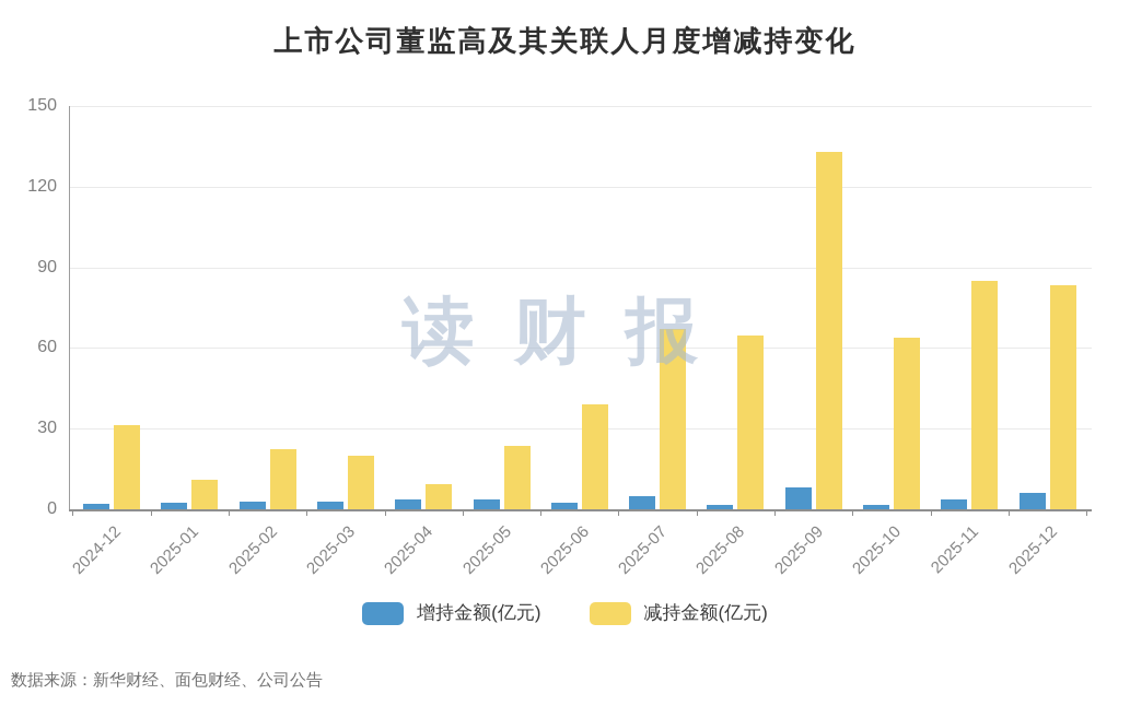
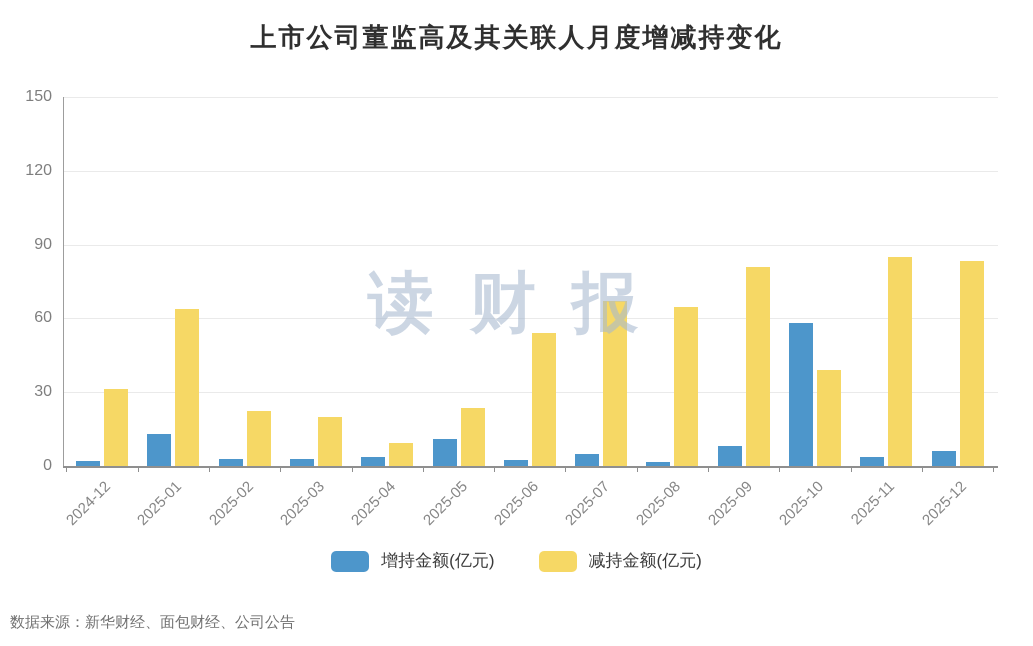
增持金额(亿元)/2025-01: 2 -> 13
减持金额(亿元)/2025-01: 11 -> 64
增持金额(亿元)/2025-05: 4 -> 11
减持金额(亿元)/2025-06: 39 -> 54
减持金额(亿元)/2025-09: 133 -> 81
增持金额(亿元)/2025-10: 2 -> 58
减持金额(亿元)/2025-10: 64 -> 39
